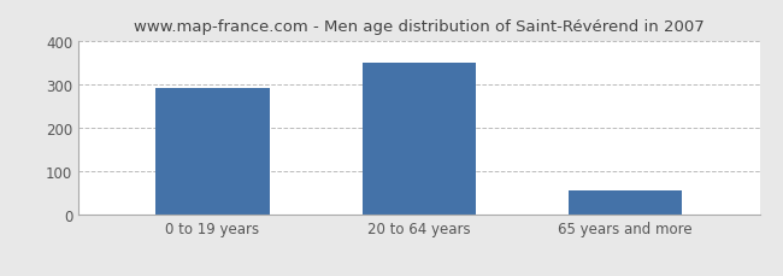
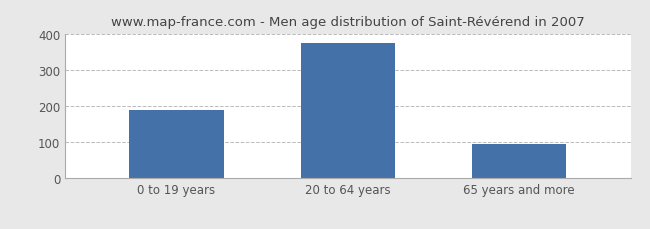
0 to 19 years: 290 -> 190
20 to 64 years: 350 -> 375
65 years and more: 55 -> 95
